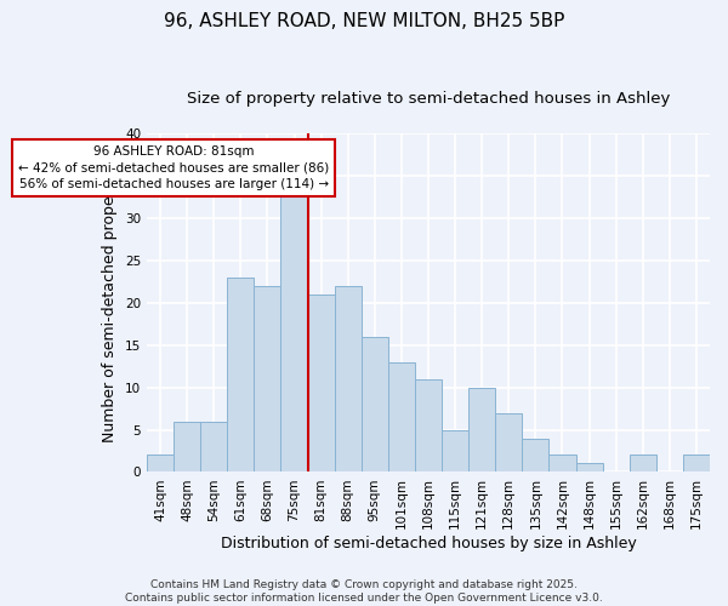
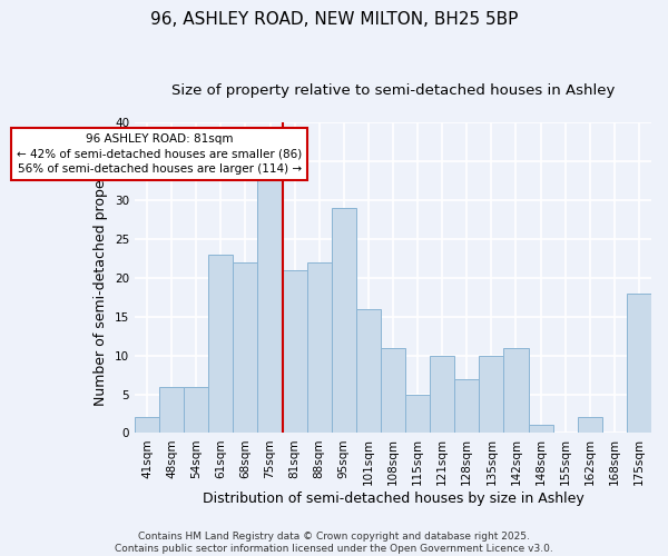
95sqm: 16 -> 29
101sqm: 13 -> 16
135sqm: 4 -> 10
142sqm: 2 -> 11
175sqm: 2 -> 18
